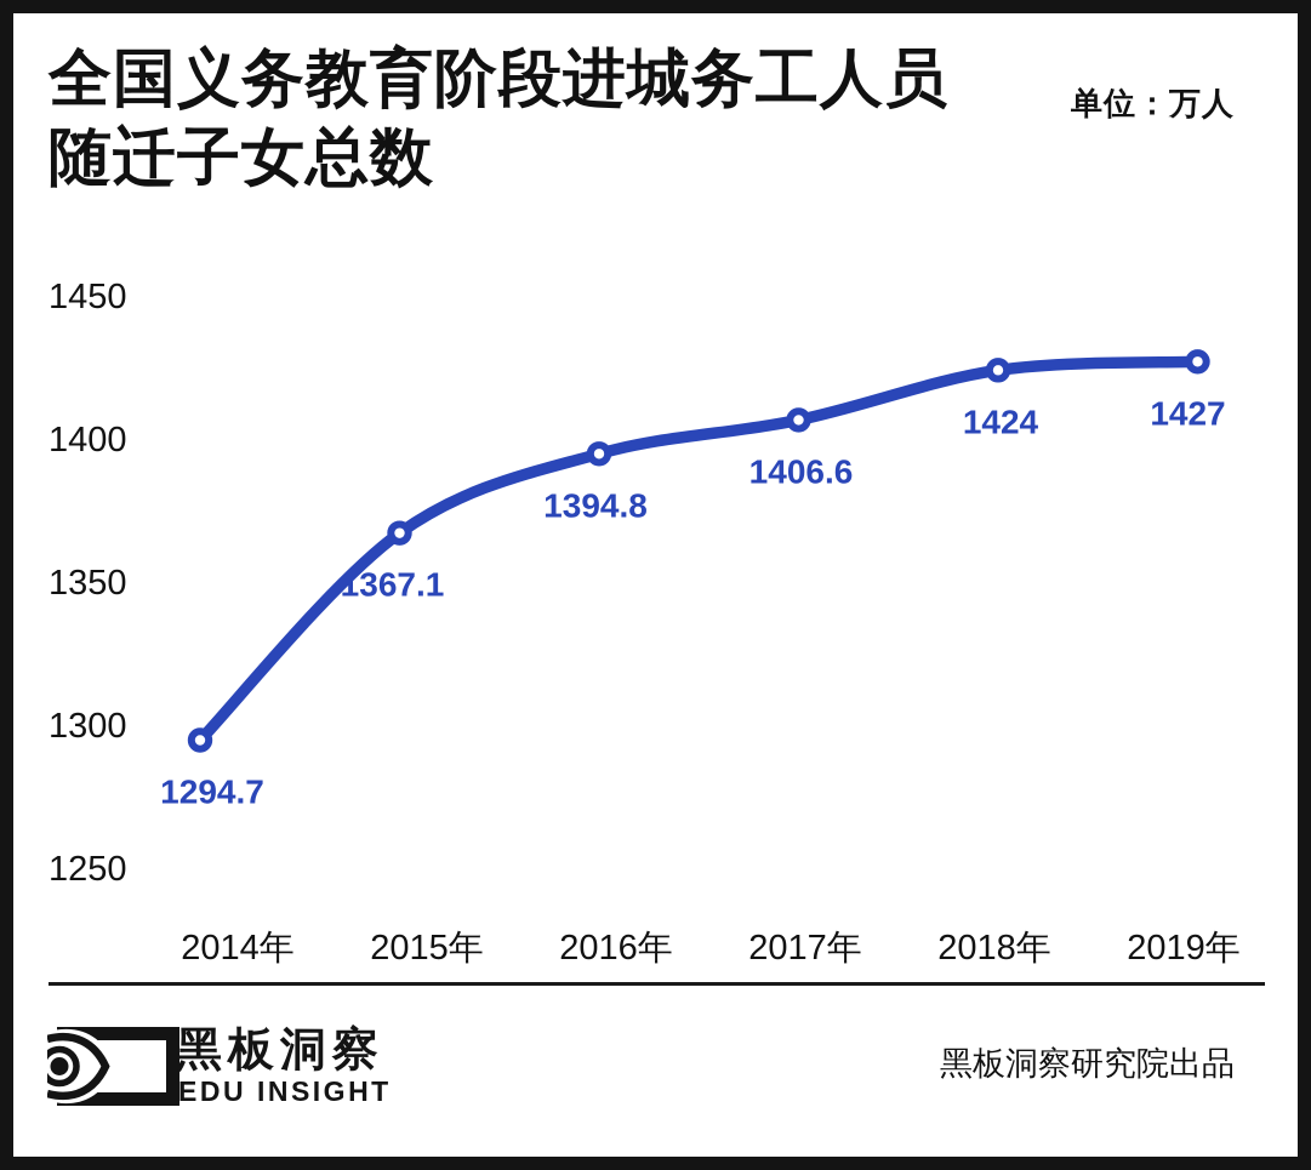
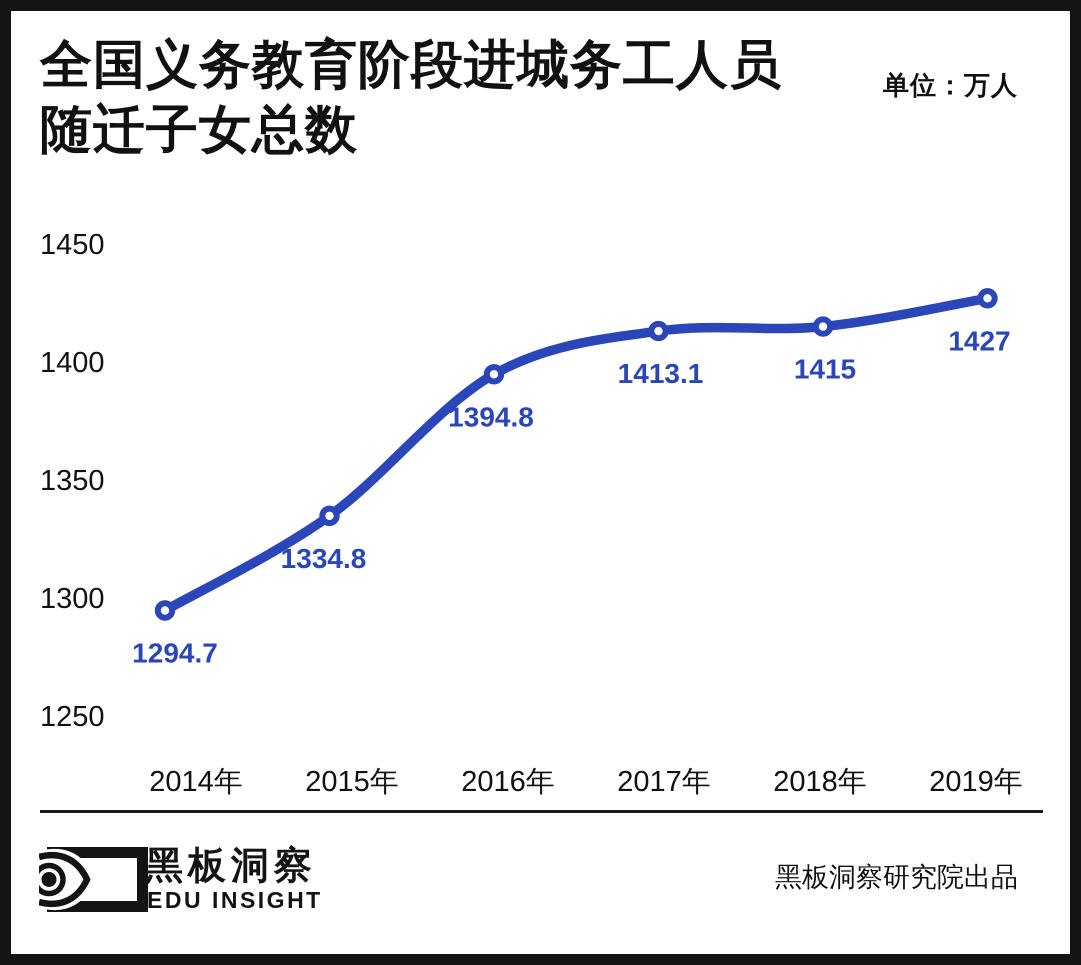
2015年: 1367.1 -> 1334.8
2017年: 1406.6 -> 1413.1
2018年: 1424 -> 1415
